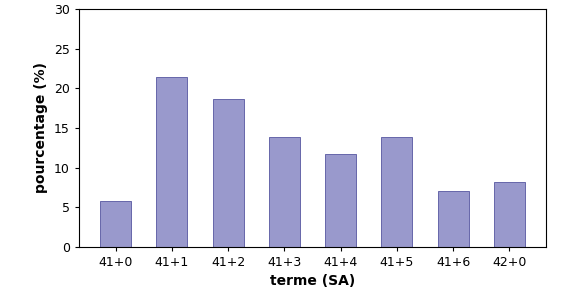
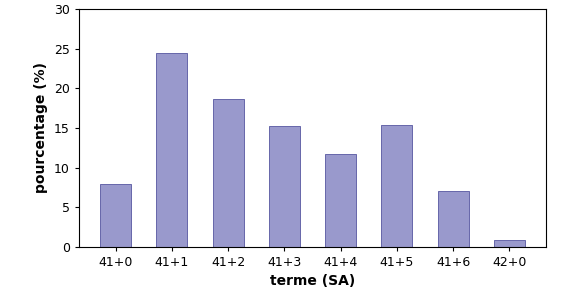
41+0: 5.8 -> 7.9
41+1: 21.4 -> 24.4
41+3: 13.8 -> 15.2
41+5: 13.8 -> 15.4
42+0: 8.2 -> 0.9
